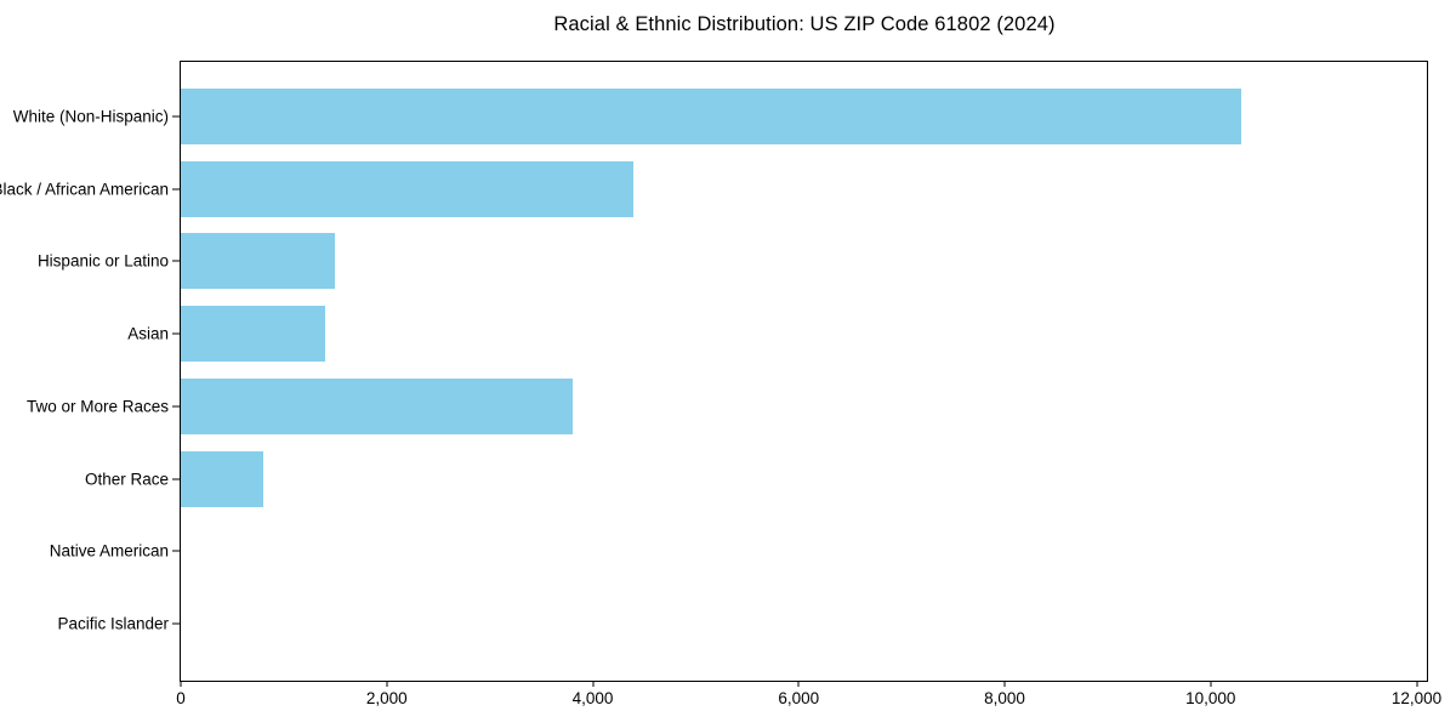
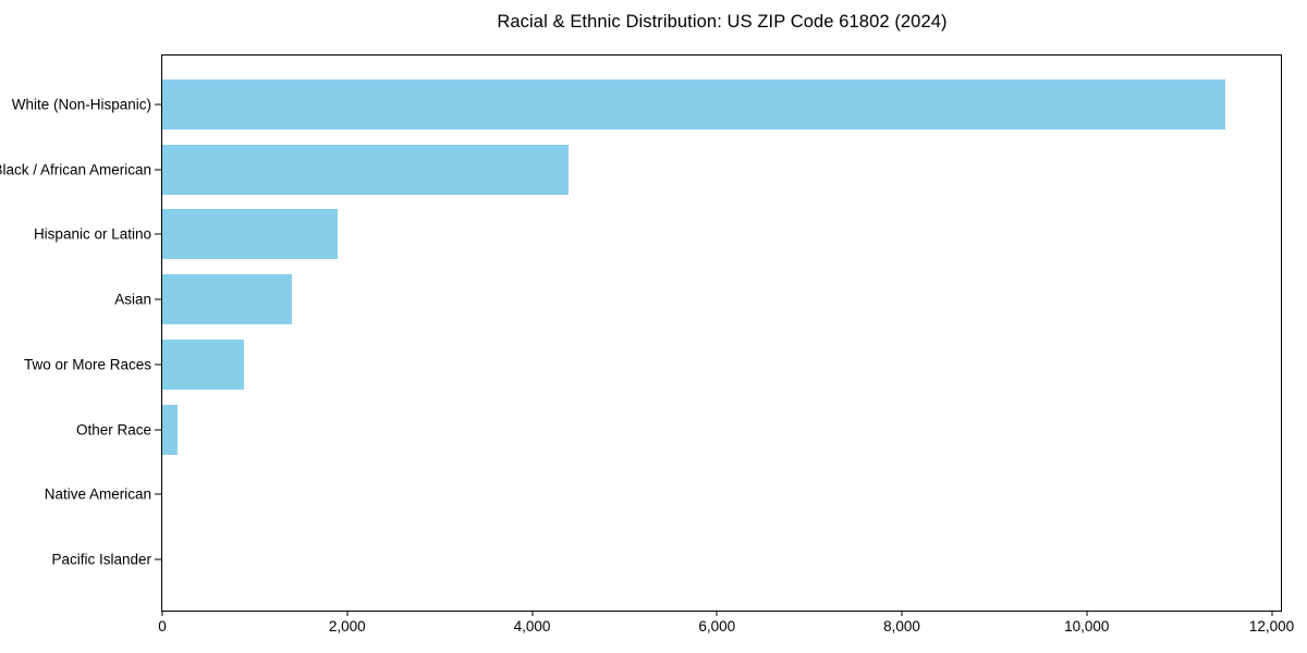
White (Non-Hispanic): 10300 -> 11500
Hispanic or Latino: 1500 -> 1900
Two or More Races: 3800 -> 900
Other Race: 800 -> 200
